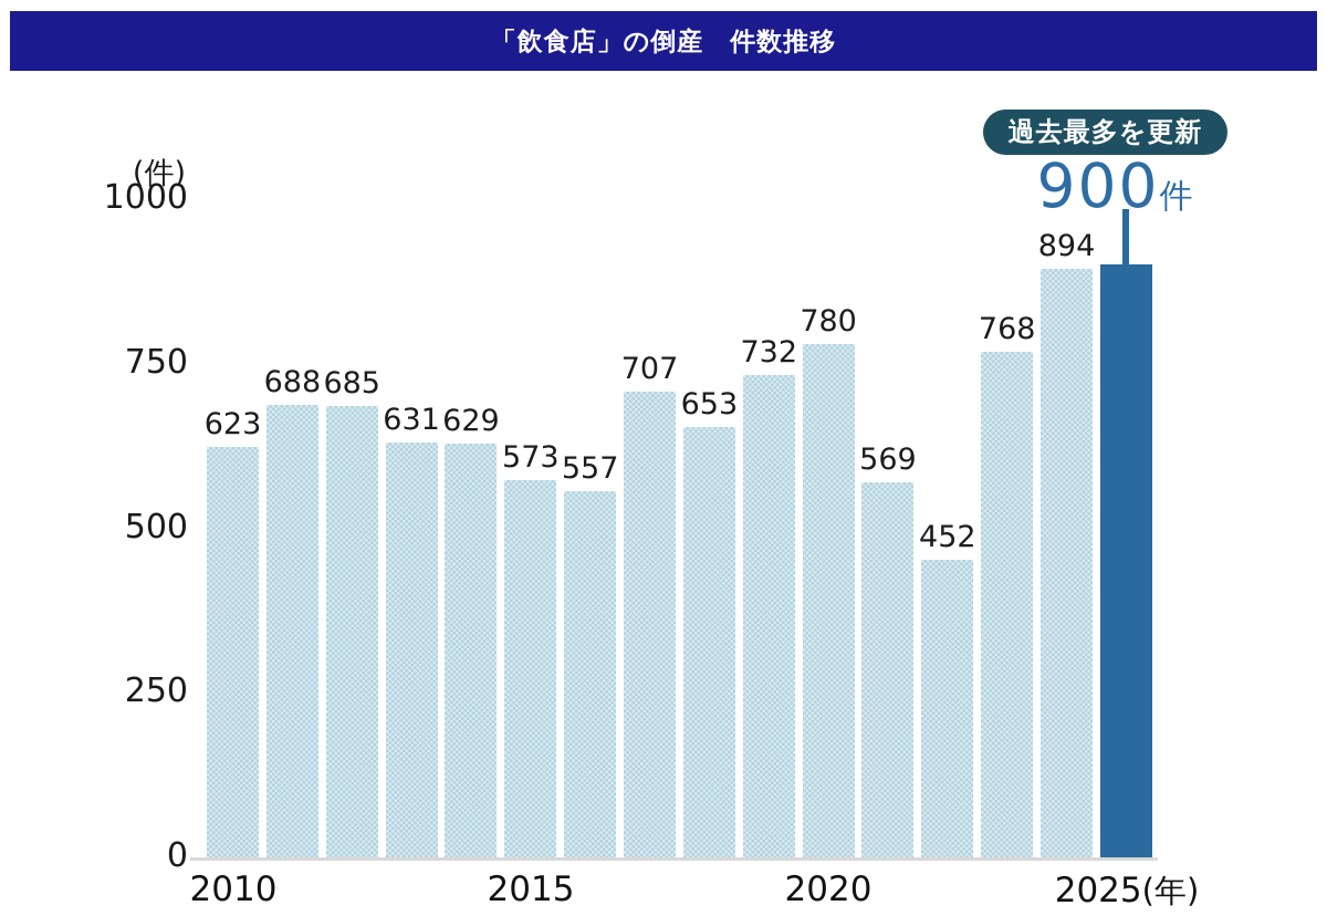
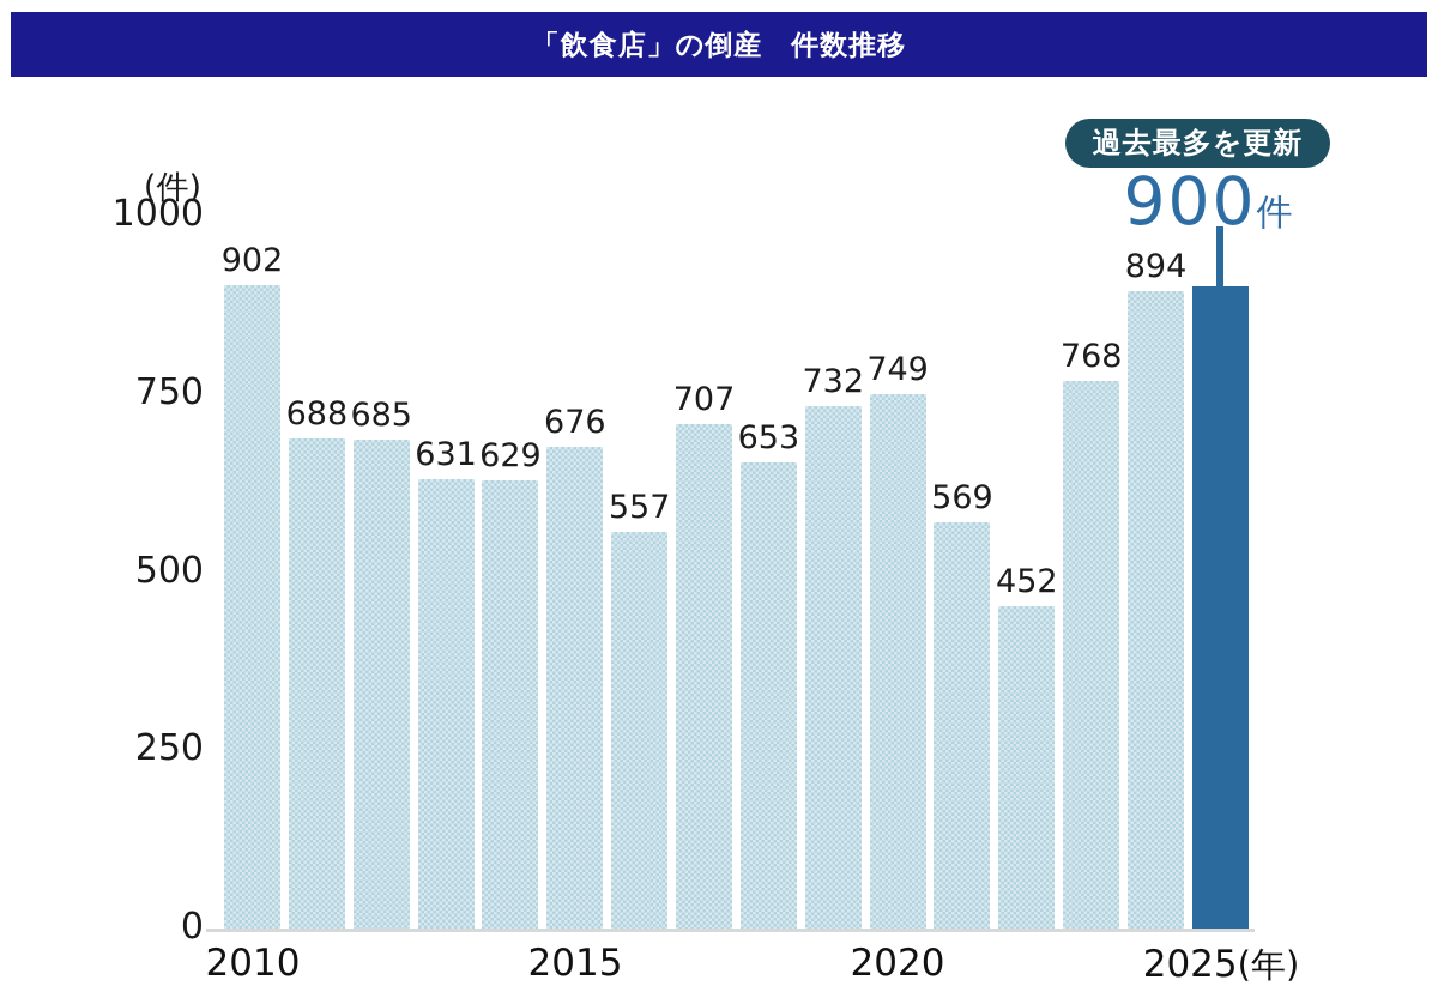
2010: 623 -> 902
2015: 573 -> 676
2020: 780 -> 749
